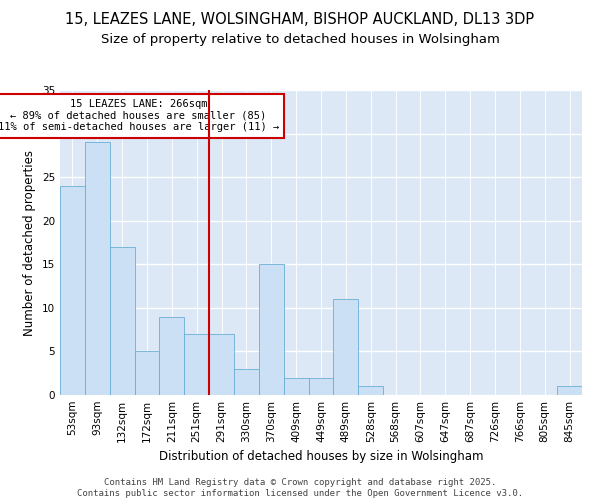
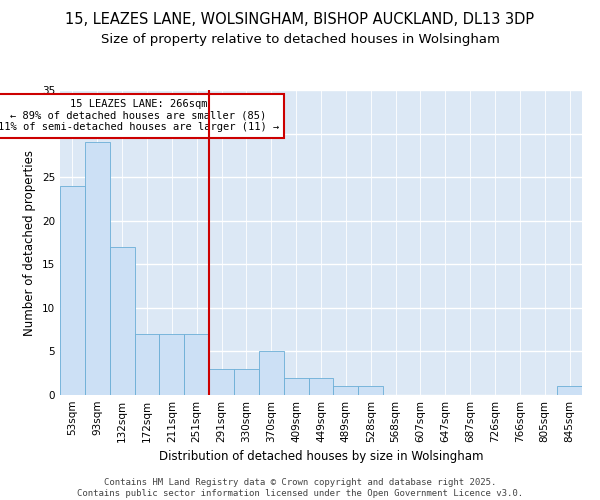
172sqm: 5 -> 7
211sqm: 9 -> 7
291sqm: 7 -> 3
370sqm: 15 -> 5
489sqm: 11 -> 1
